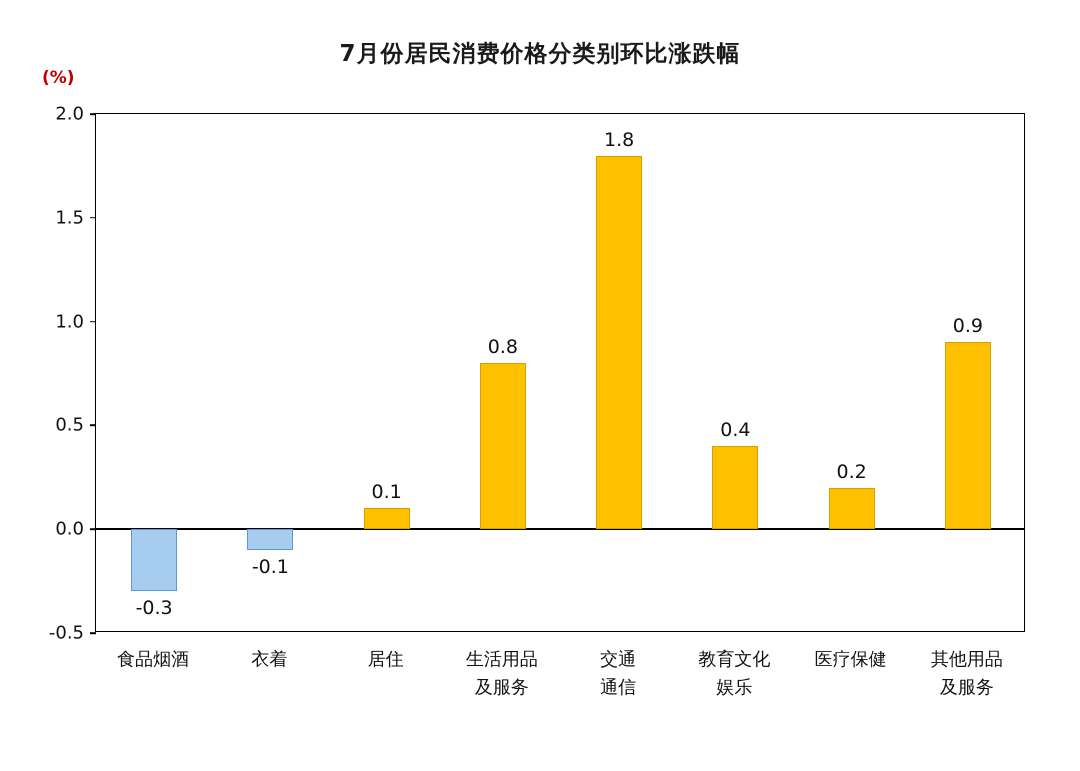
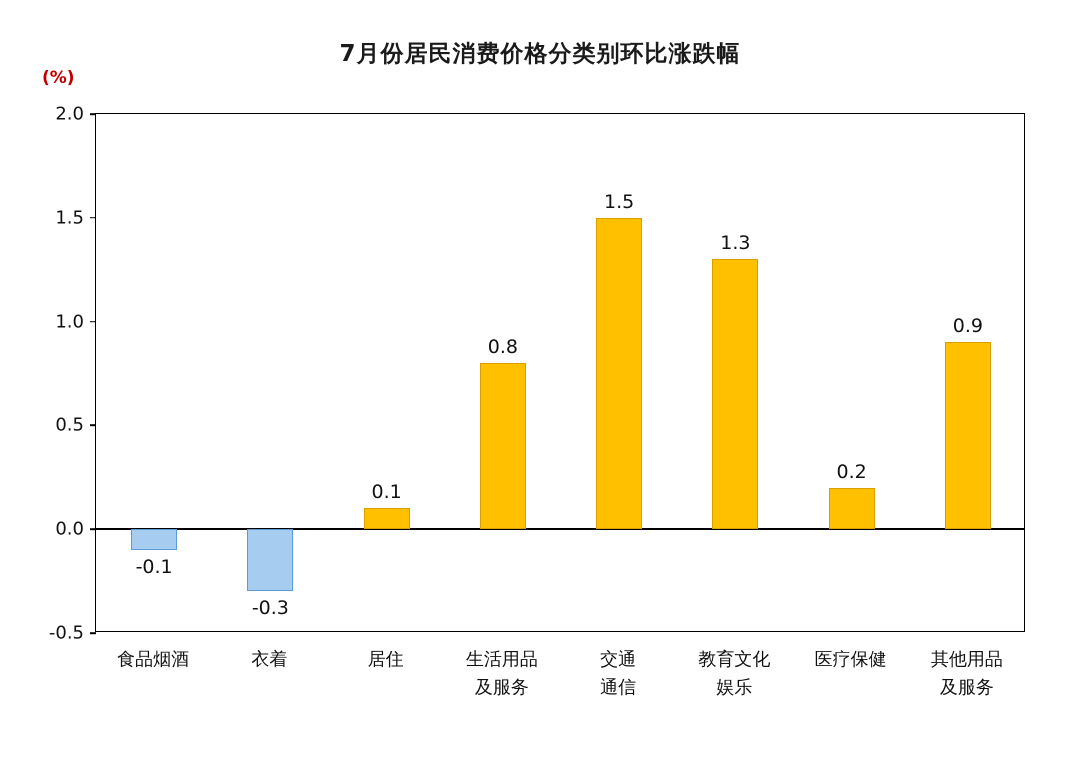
食品烟酒: -0.3 -> -0.1
衣着: -0.1 -> -0.3
交通 通信: 1.8 -> 1.5
教育文化 娱乐: 0.4 -> 1.3
